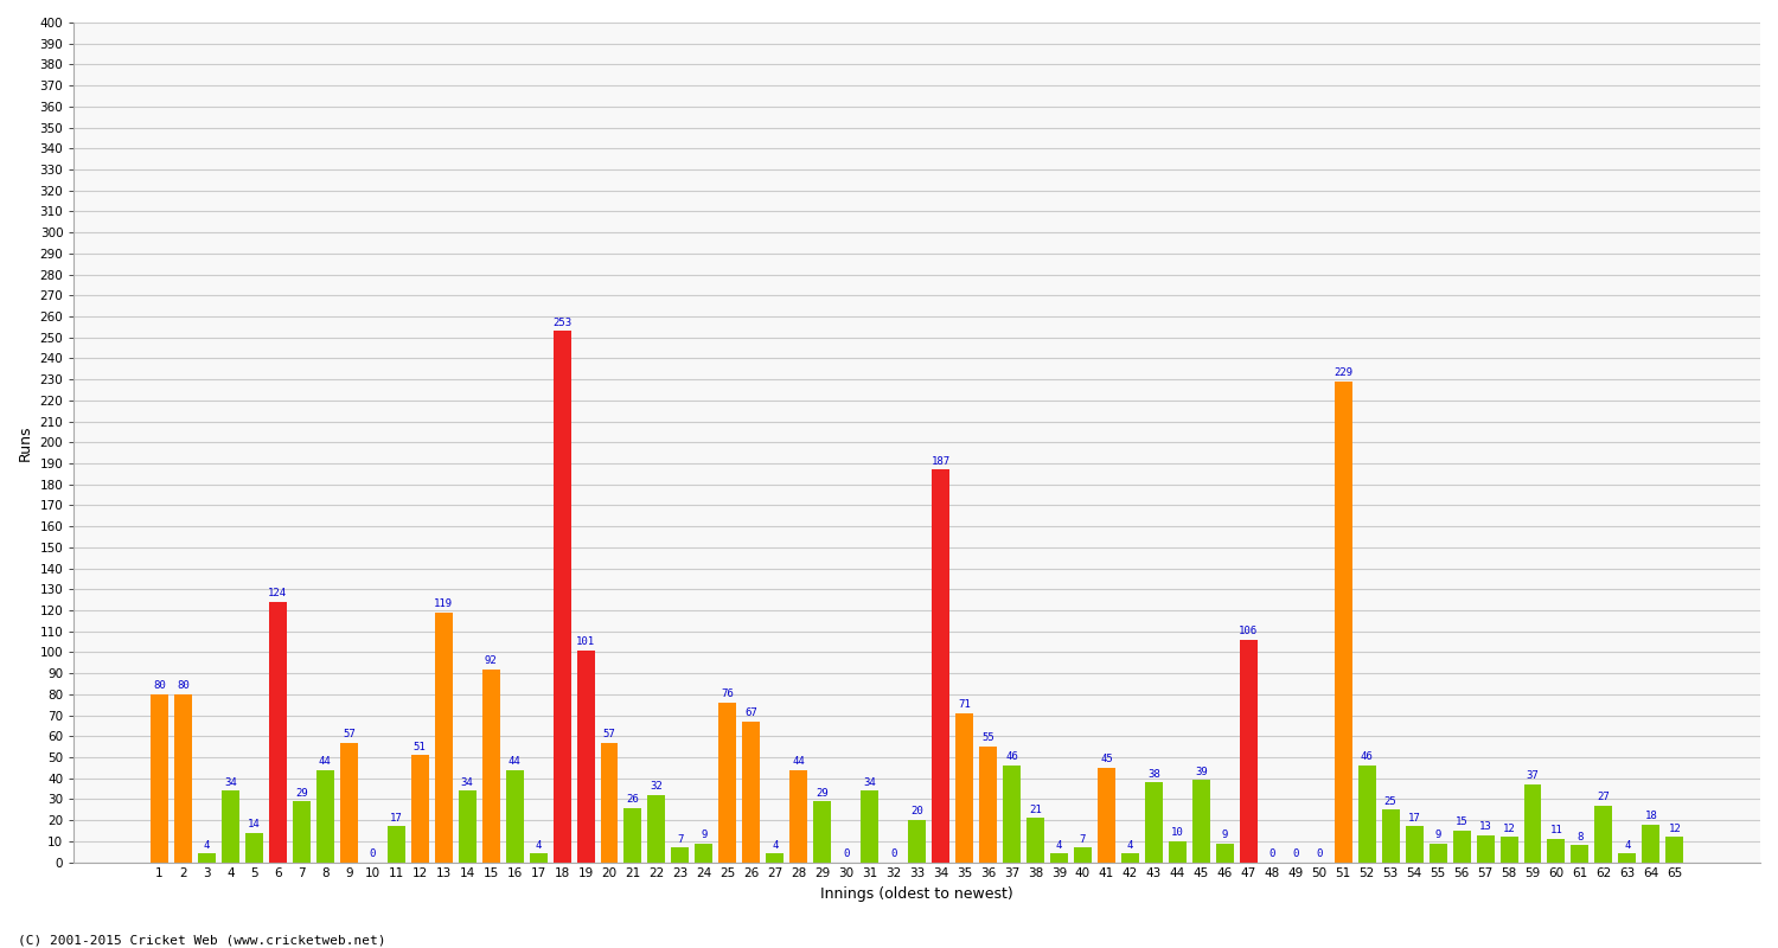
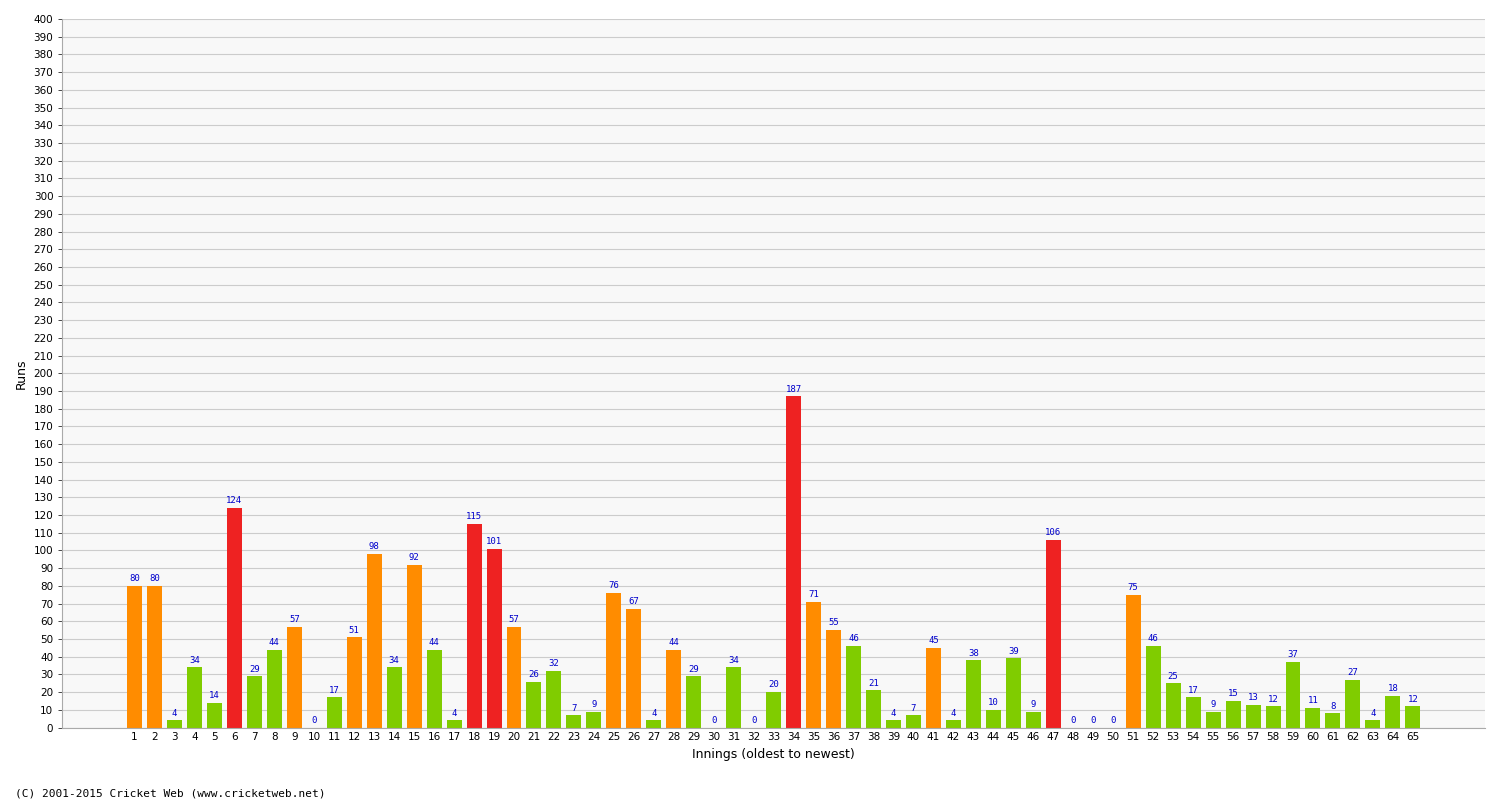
13: 119 -> 98
18: 253 -> 115
51: 229 -> 75
